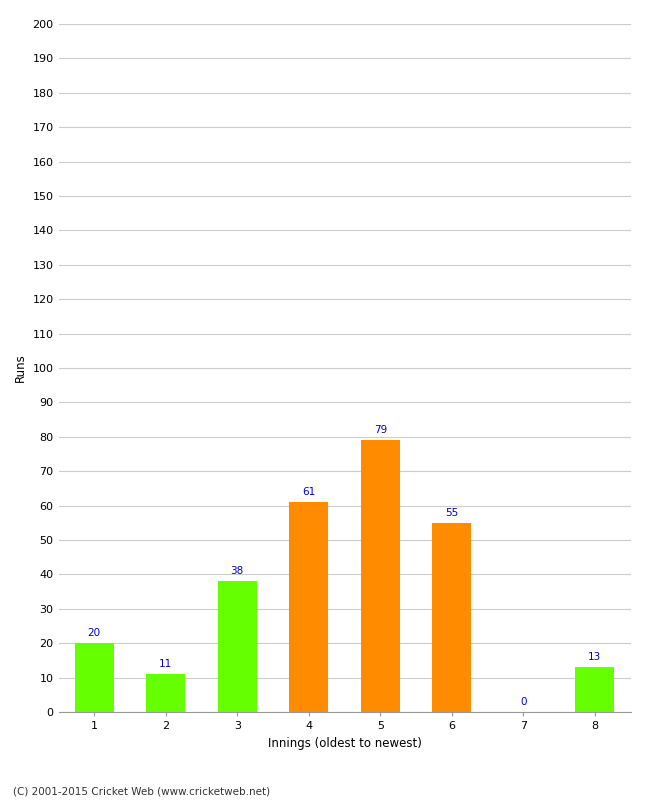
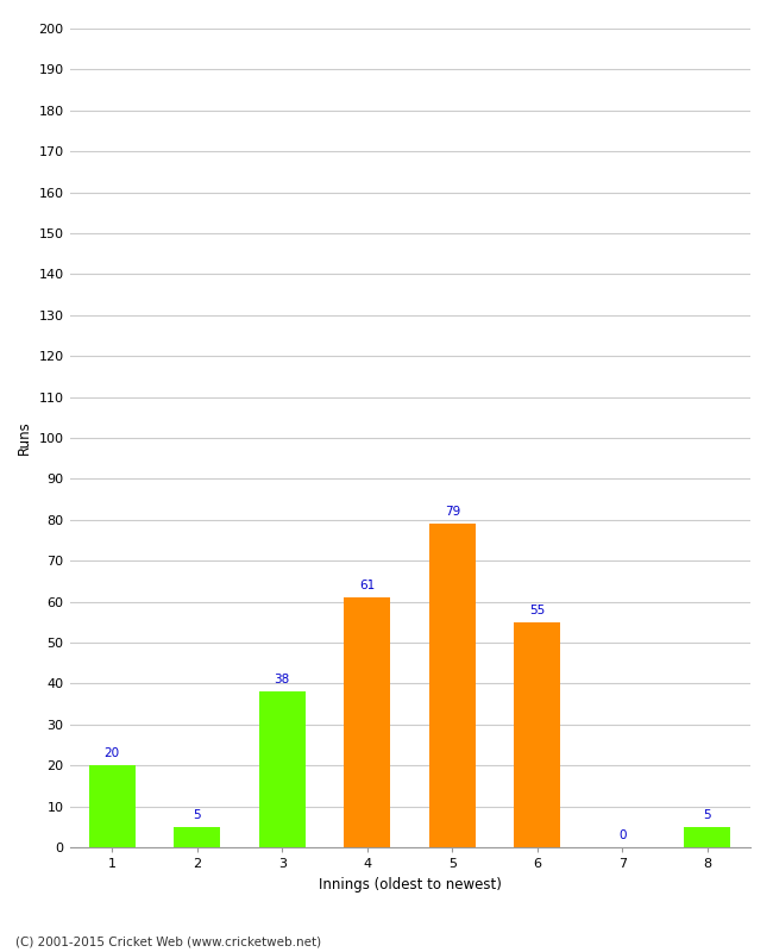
2: 11 -> 5
8: 13 -> 5
